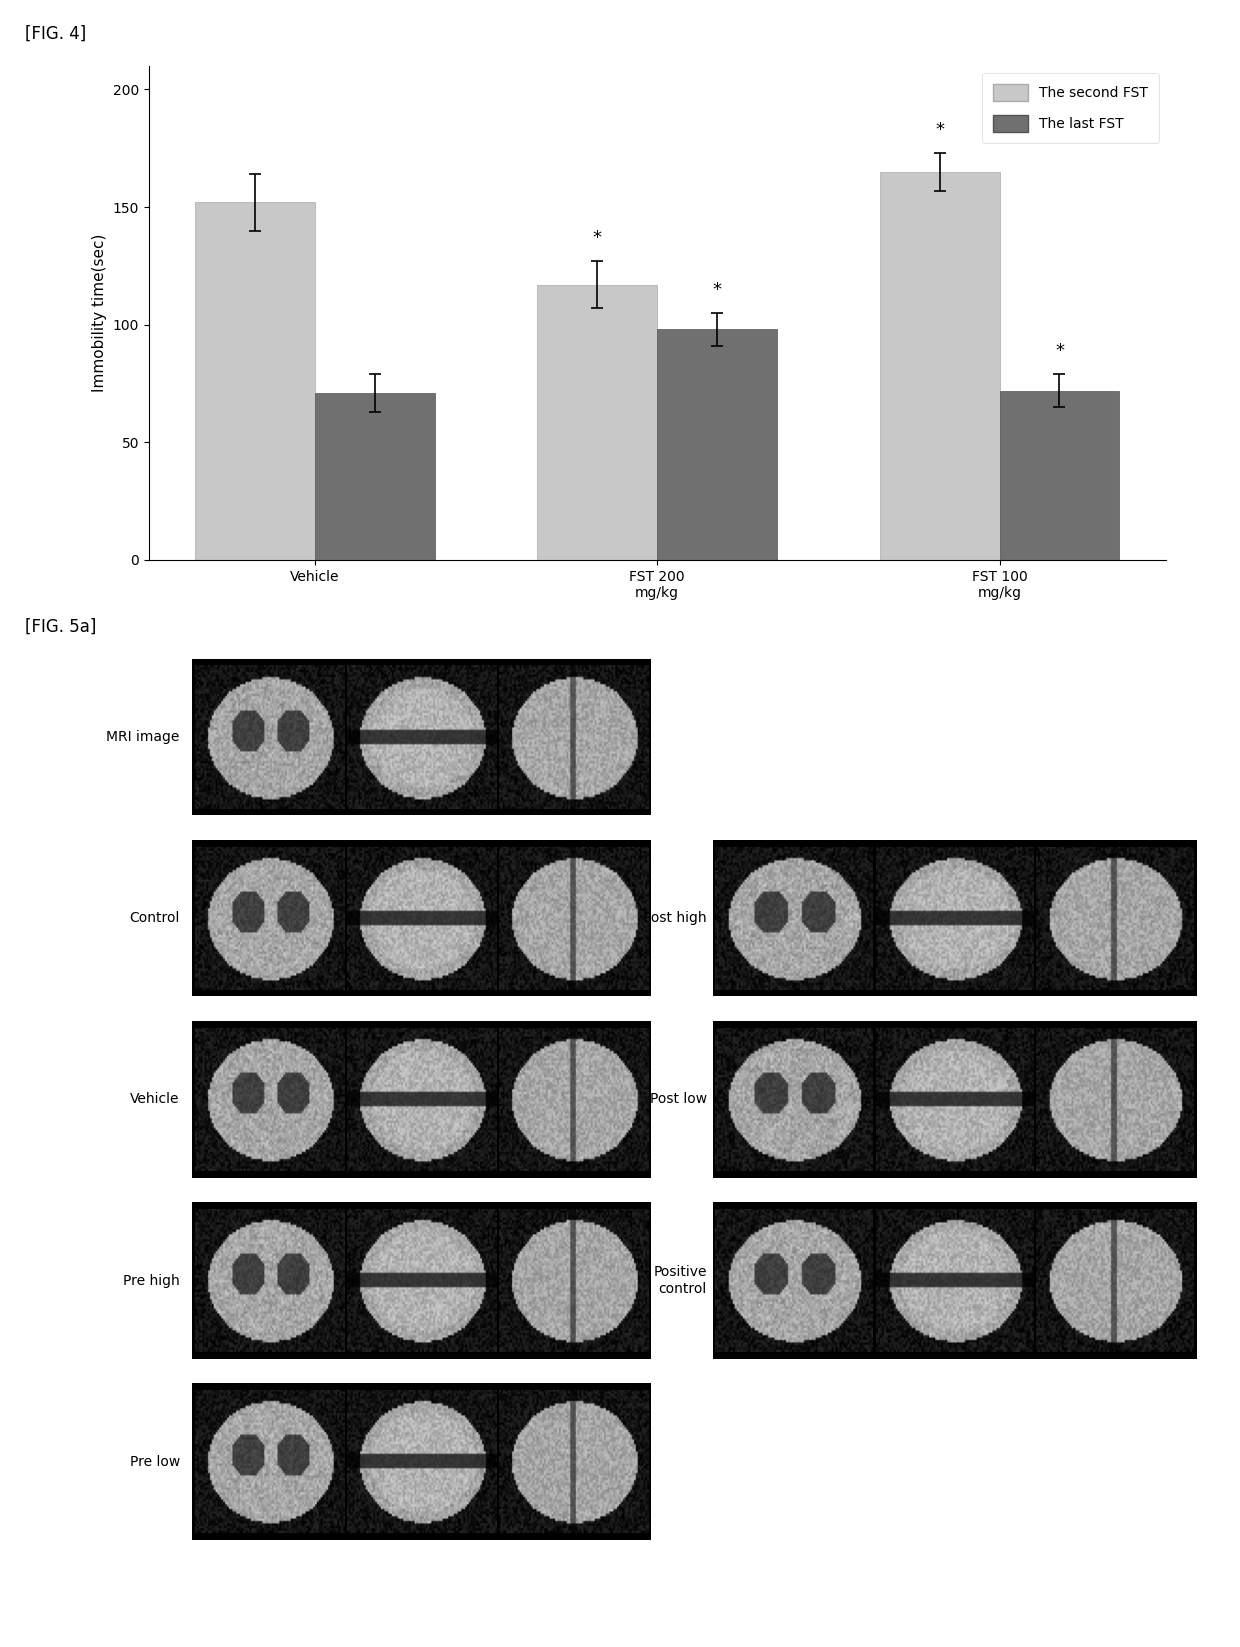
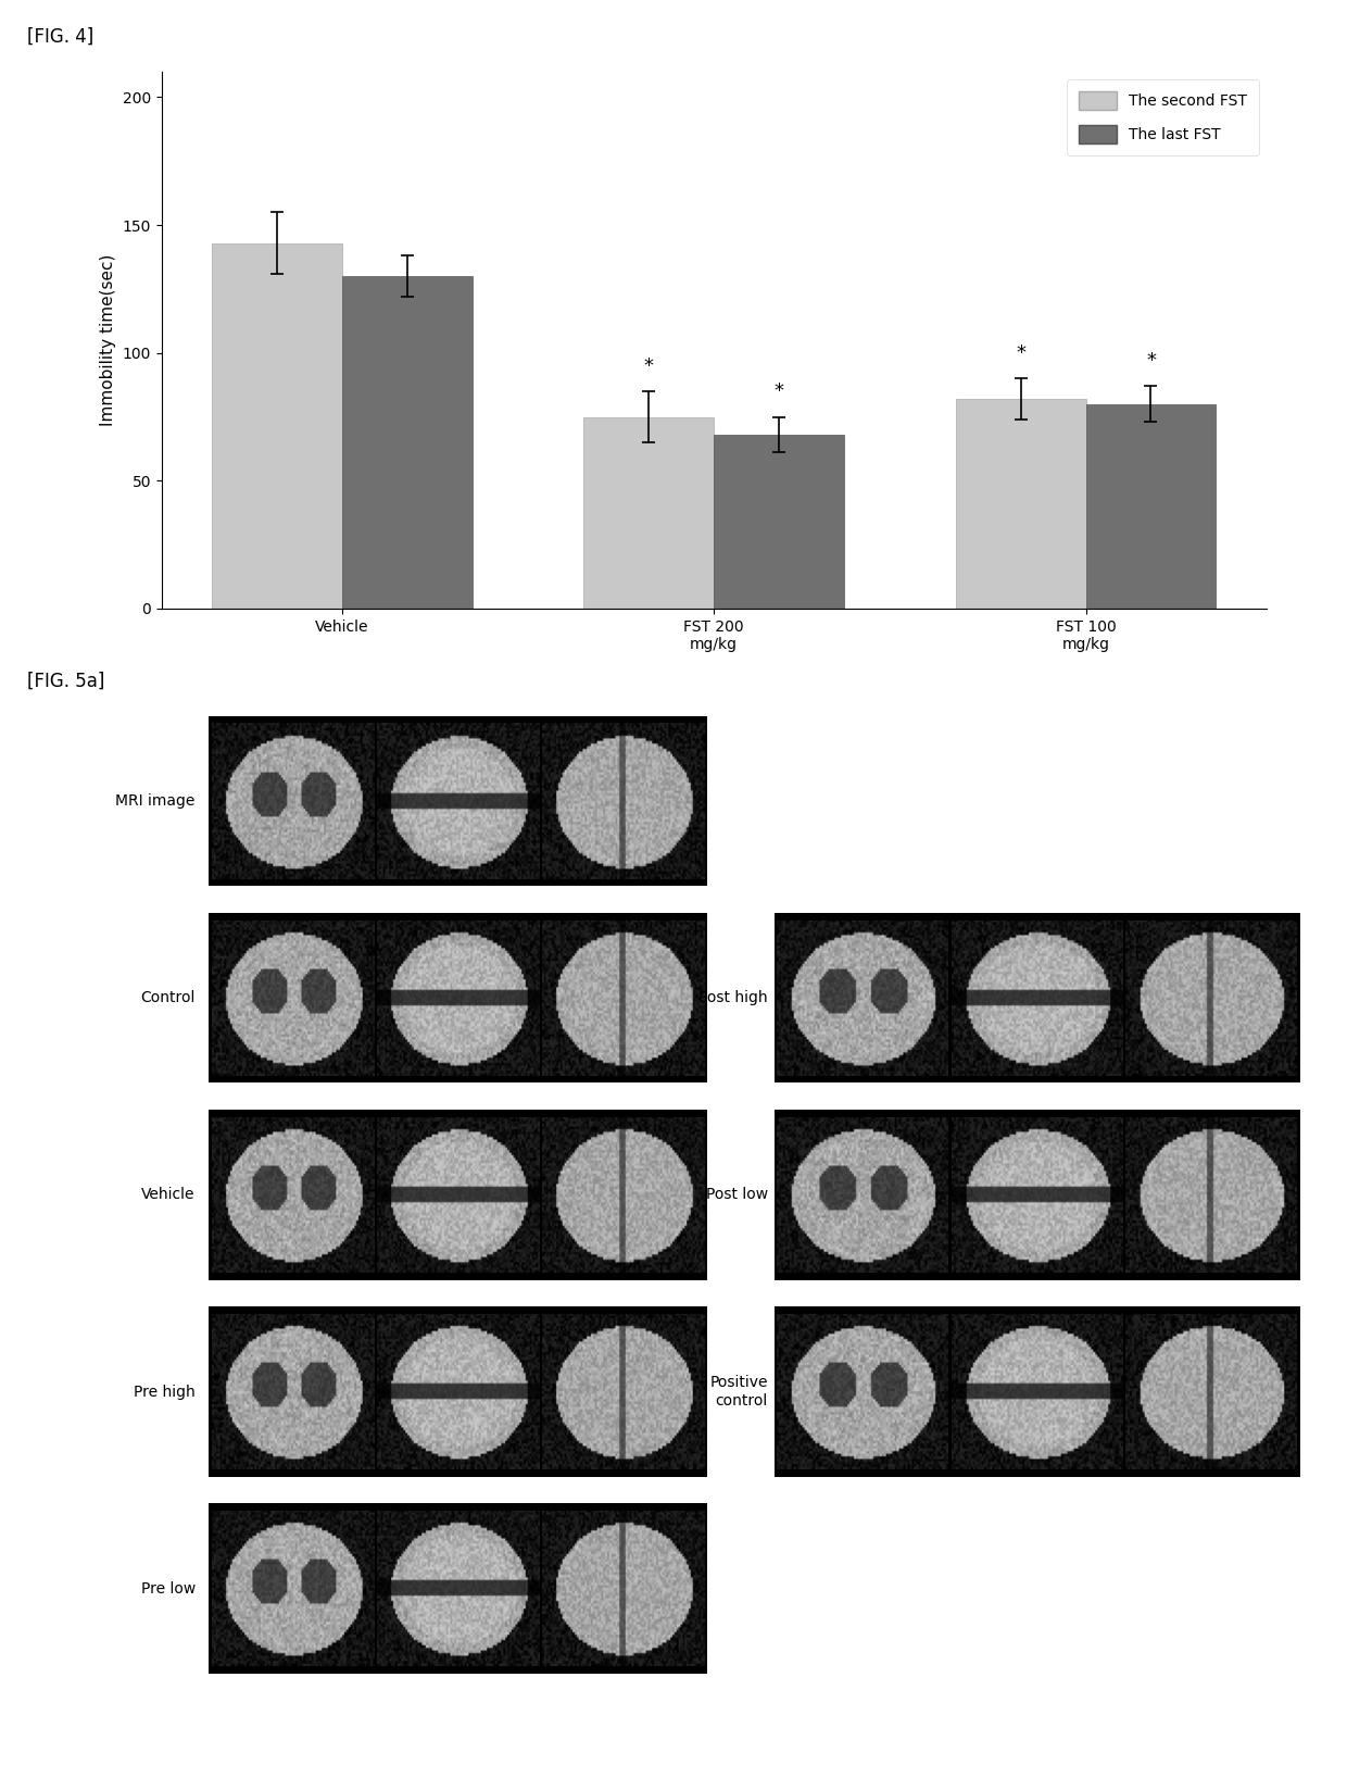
The second FST/Vehicle: 152 -> 143
The last FST/Vehicle: 71 -> 130
The second FST/FST 200 mg/kg: 117 -> 75
The last FST/FST 200 mg/kg: 98 -> 68
The second FST/FST 100 mg/kg: 165 -> 82
The last FST/FST 100 mg/kg: 72 -> 80
